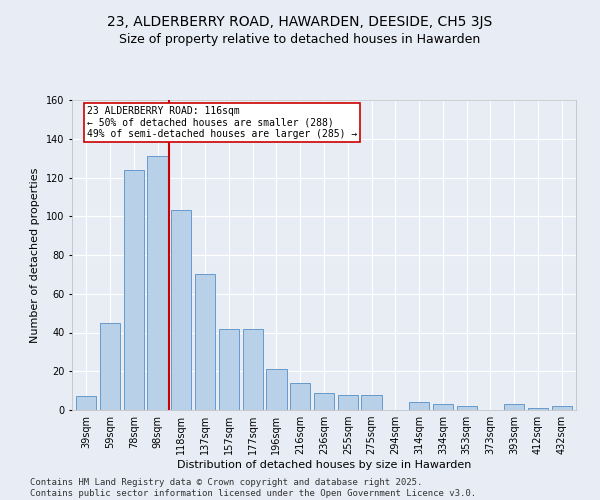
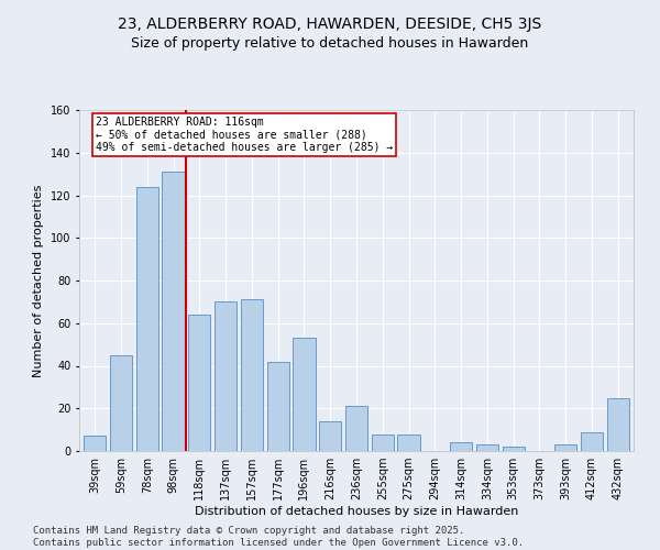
118sqm: 103 -> 64
157sqm: 42 -> 71
196sqm: 21 -> 53
236sqm: 9 -> 21
412sqm: 1 -> 9
432sqm: 2 -> 25
